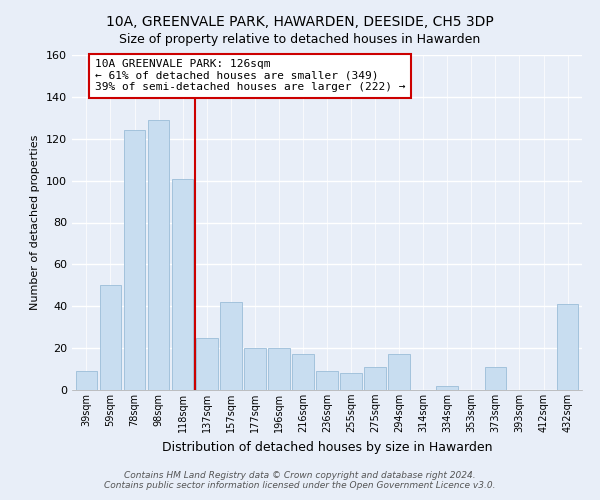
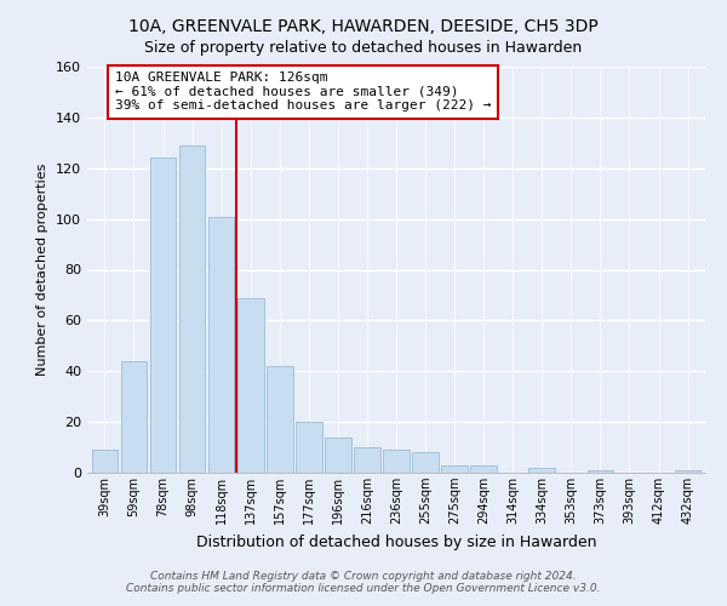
59sqm: 50 -> 44
137sqm: 25 -> 69
196sqm: 20 -> 14
216sqm: 17 -> 10
275sqm: 11 -> 3
294sqm: 17 -> 3
373sqm: 11 -> 1
432sqm: 41 -> 1
